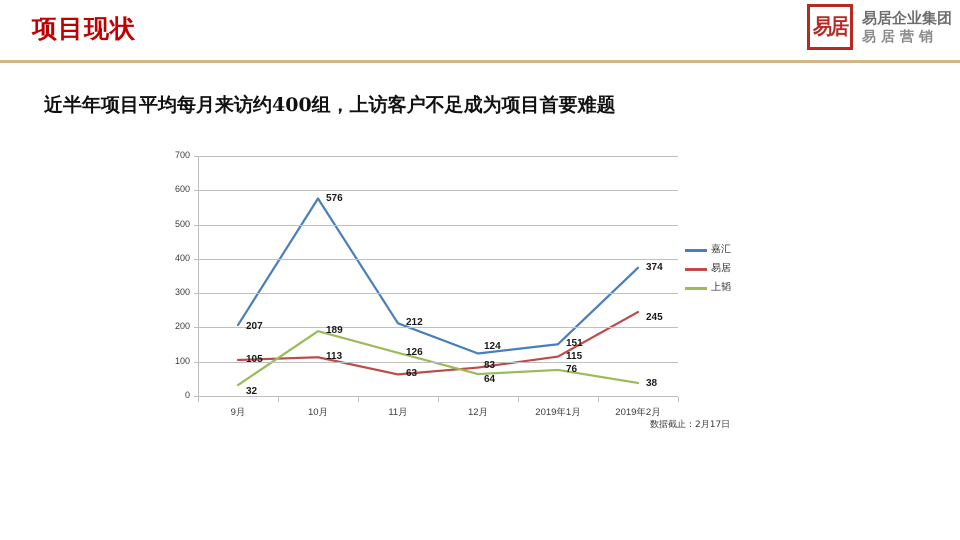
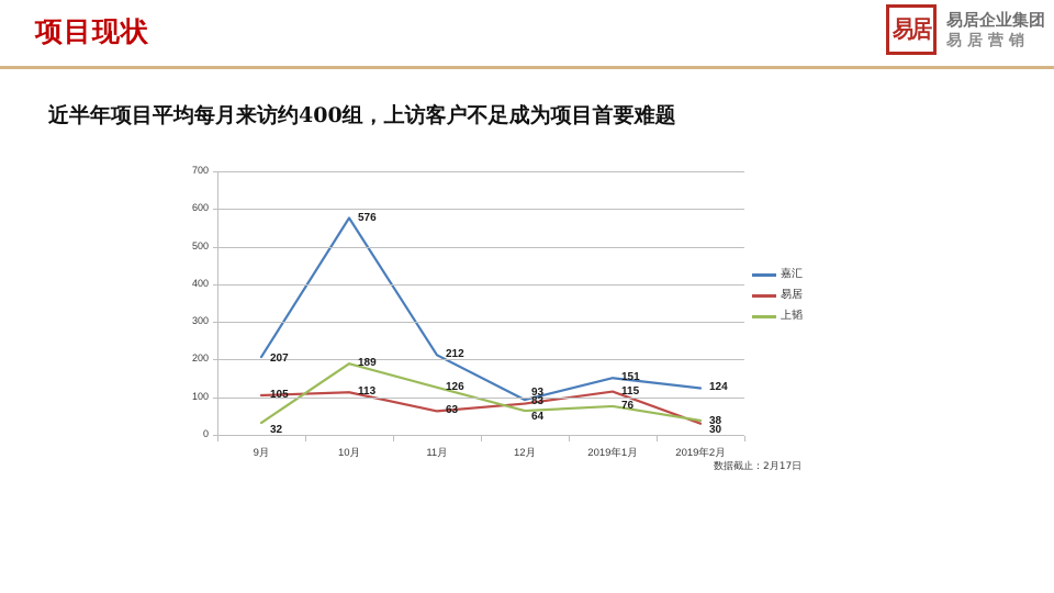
嘉汇/12月: 124 -> 93
嘉汇/2019年2月: 374 -> 124
易居/2019年2月: 245 -> 30
